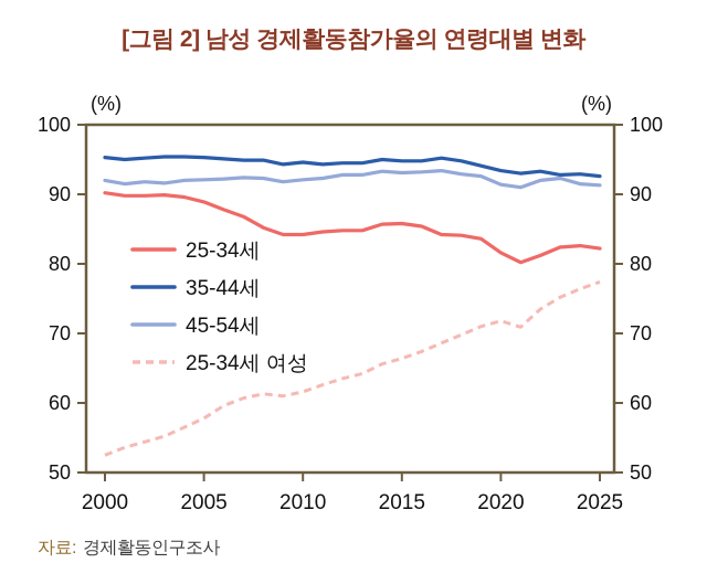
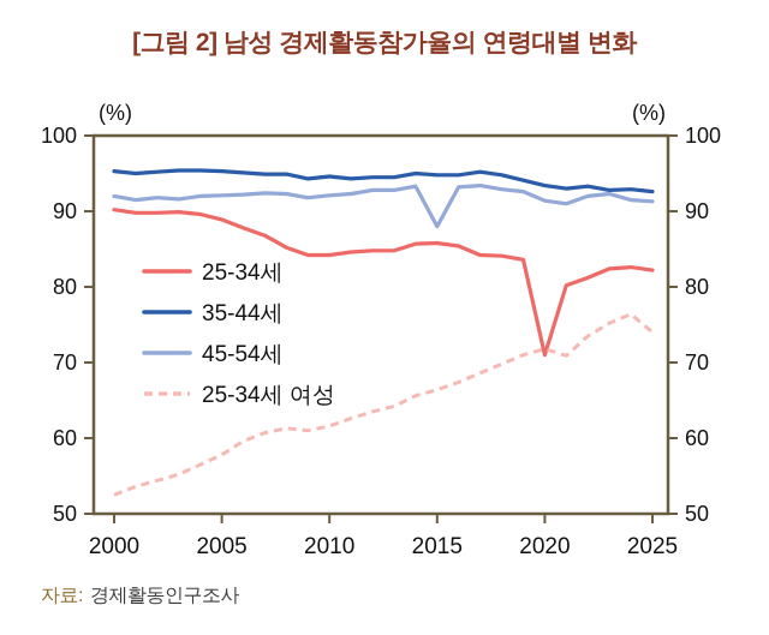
45-54세/2015: 93 -> 88
25-34세/2020: 82 -> 71
25-34세 여성/2025: 77 -> 74
